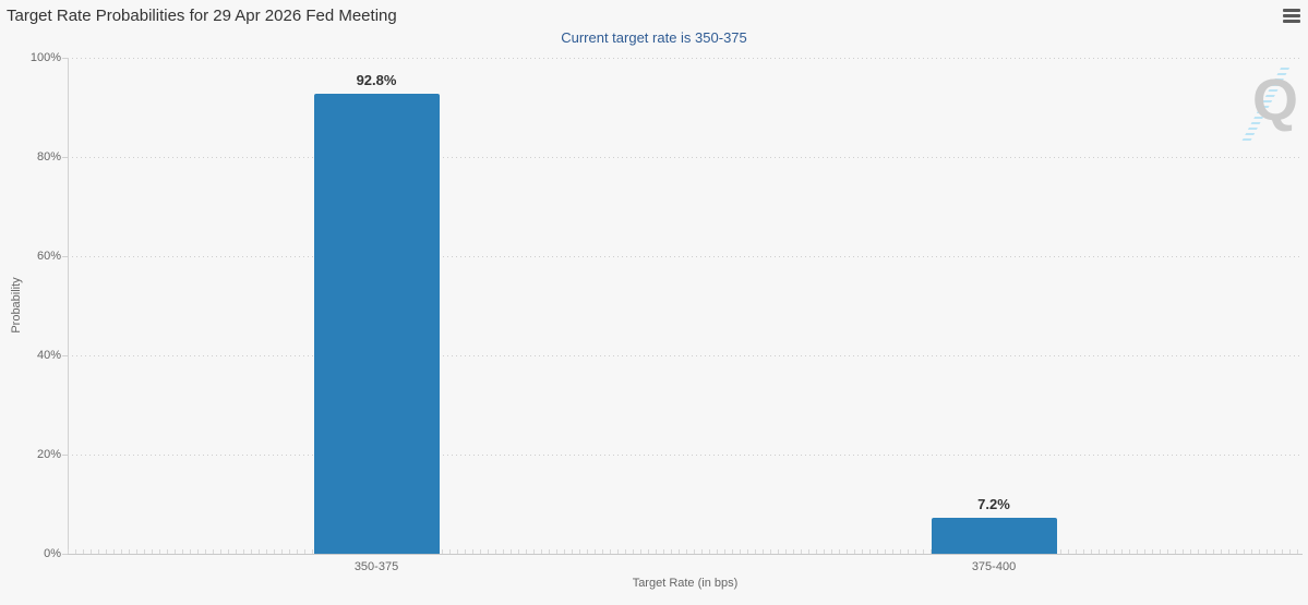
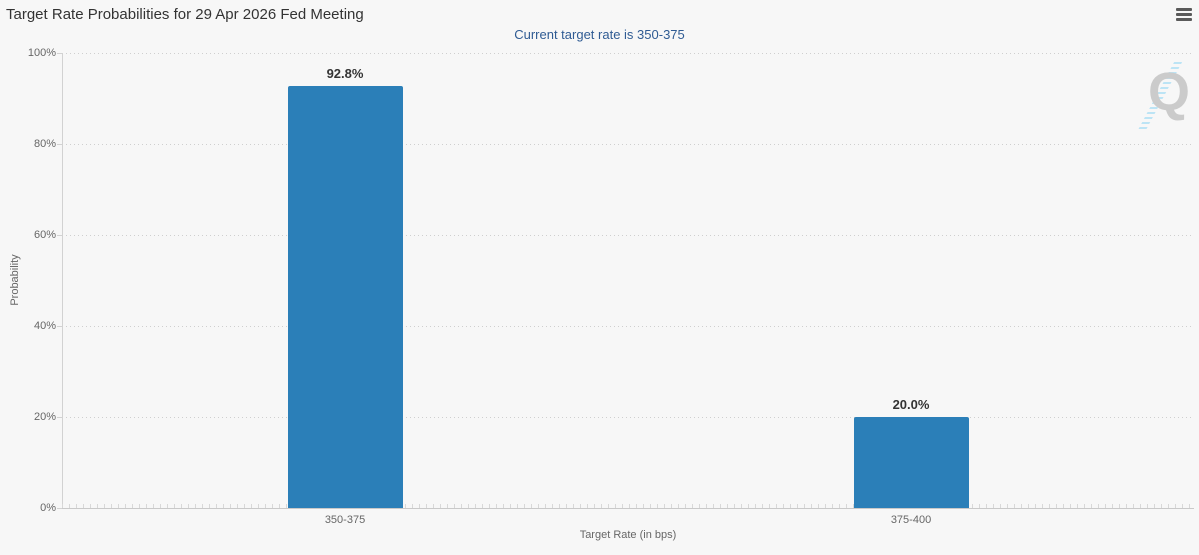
375-400: 7.2% -> 20.0%
